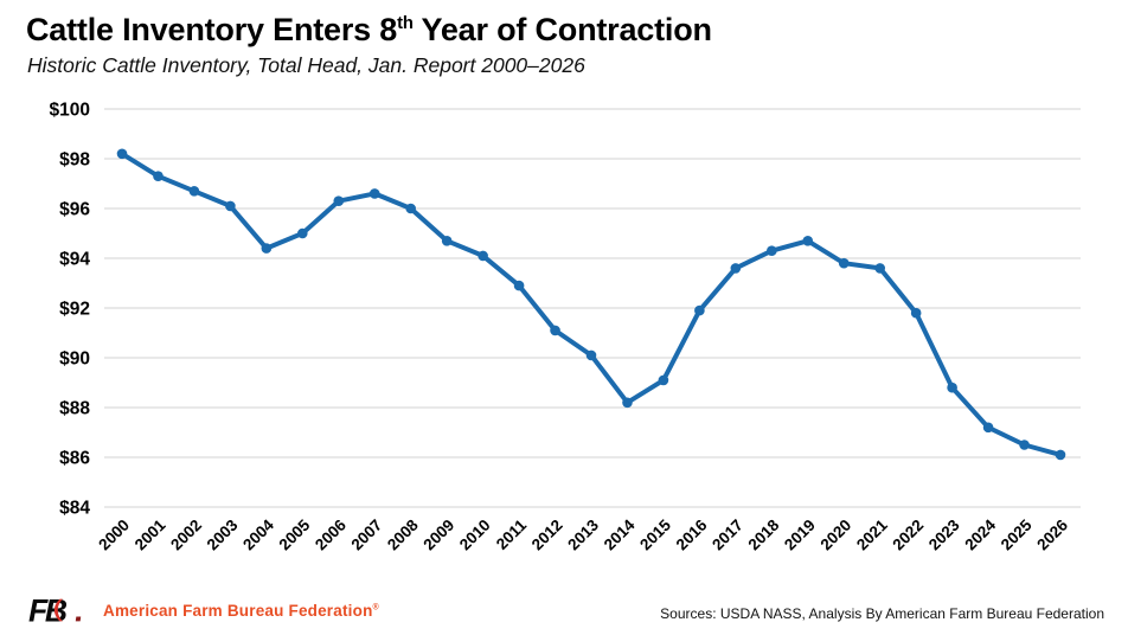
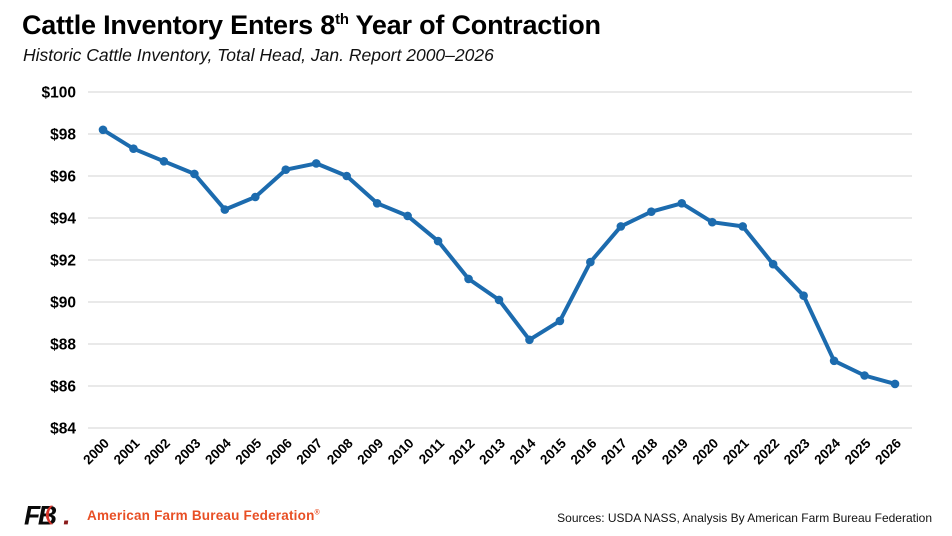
2023: $88.8 -> $90.3
